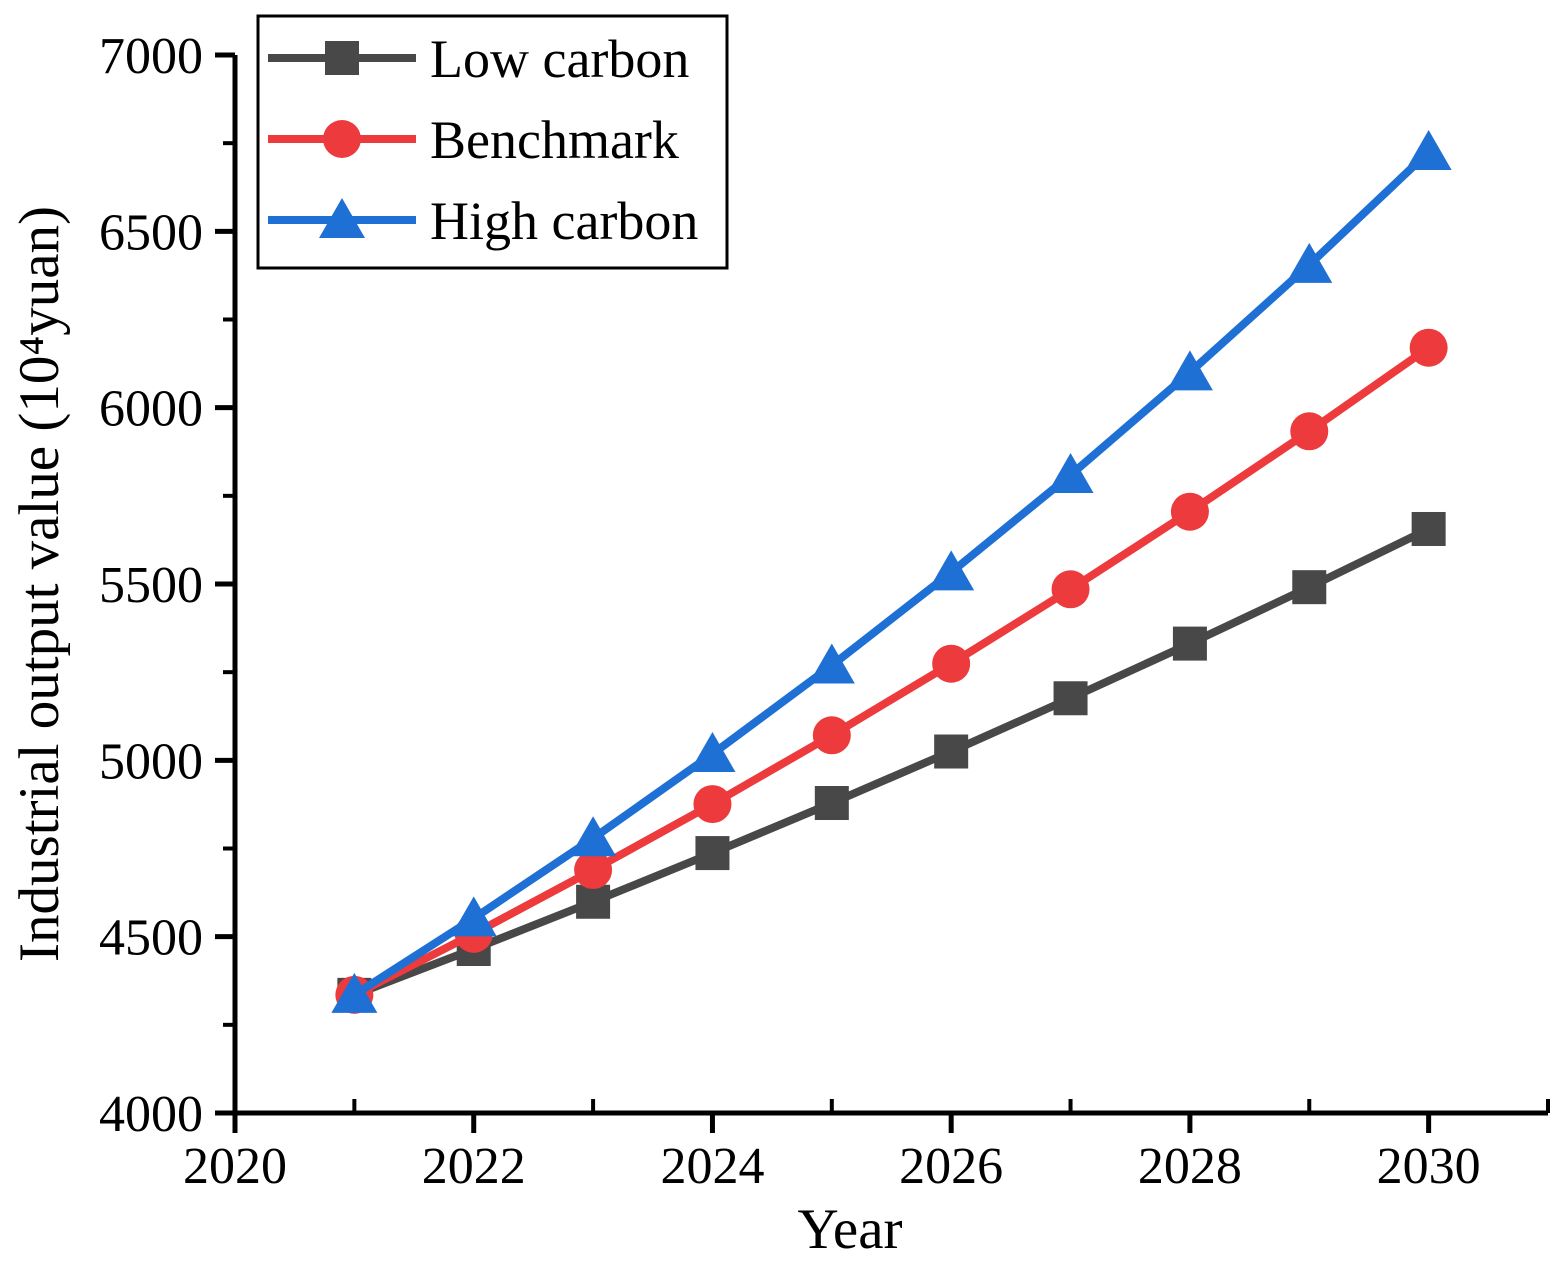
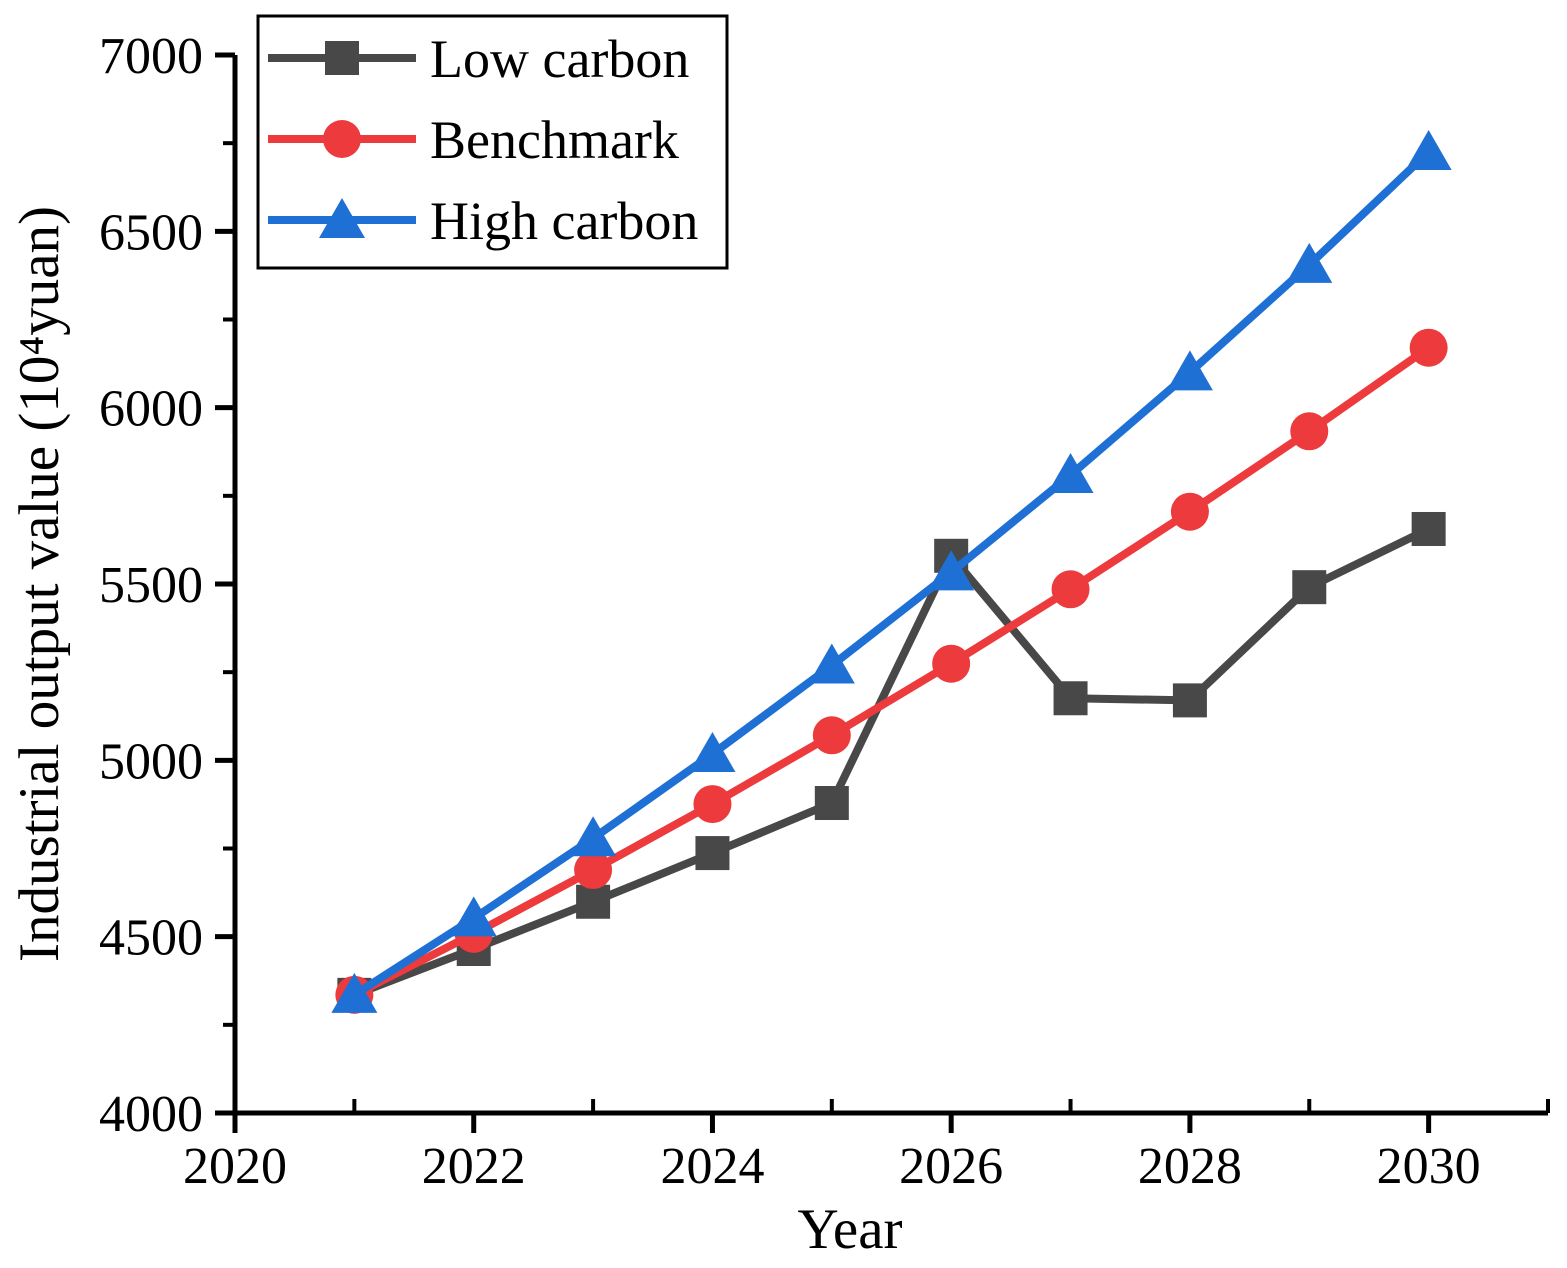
Low carbon/2026: 5020 -> 5580
Low carbon/2028: 5330 -> 5170
